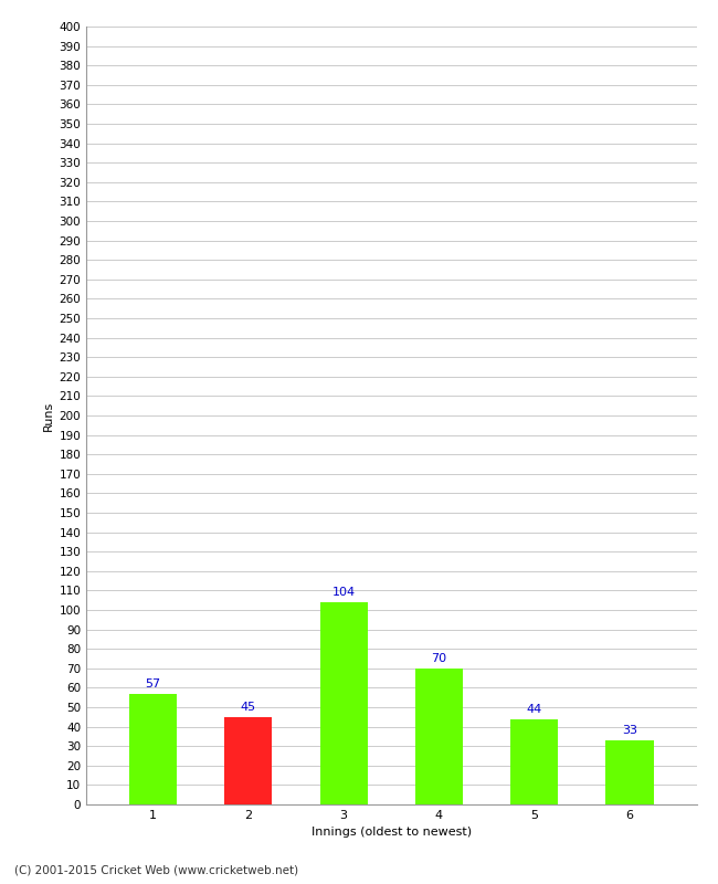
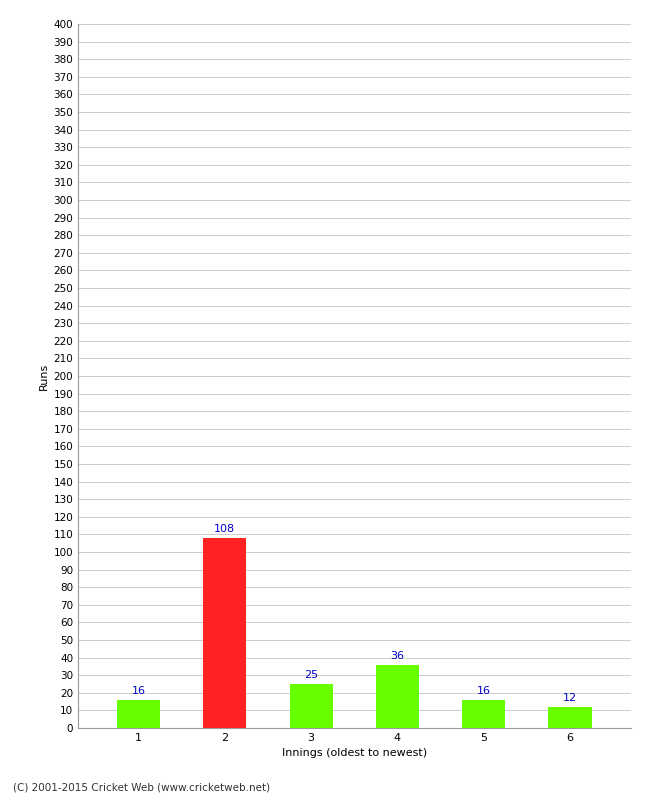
1: 57 -> 16
2: 45 -> 108
3: 104 -> 25
4: 70 -> 36
5: 44 -> 16
6: 33 -> 12
